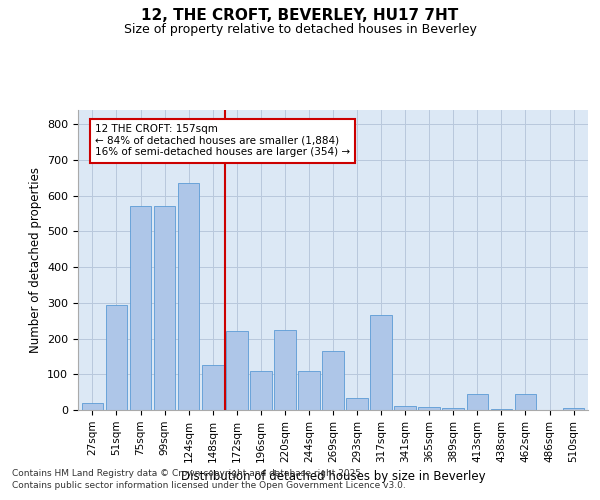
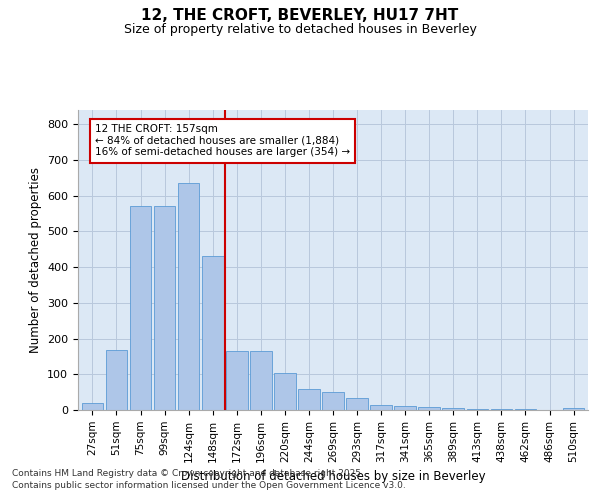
51sqm: 295 -> 168
148sqm: 125 -> 430
172sqm: 220 -> 165
196sqm: 110 -> 165
220sqm: 225 -> 103
244sqm: 110 -> 60
269sqm: 165 -> 50
317sqm: 265 -> 15
413sqm: 45 -> 4
462sqm: 45 -> 2
